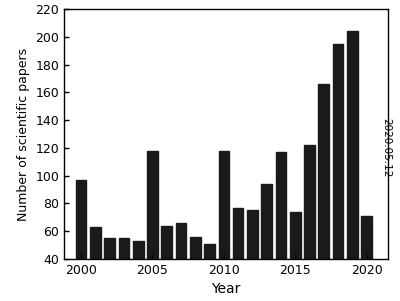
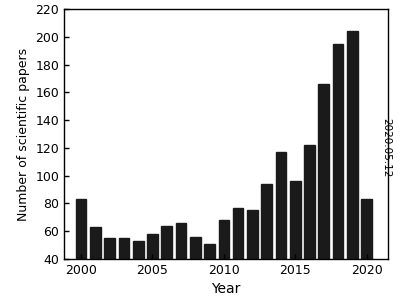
2000: 97 -> 83
2005: 118 -> 58
2010: 118 -> 68
2015: 74 -> 96
2020: 71 -> 83
